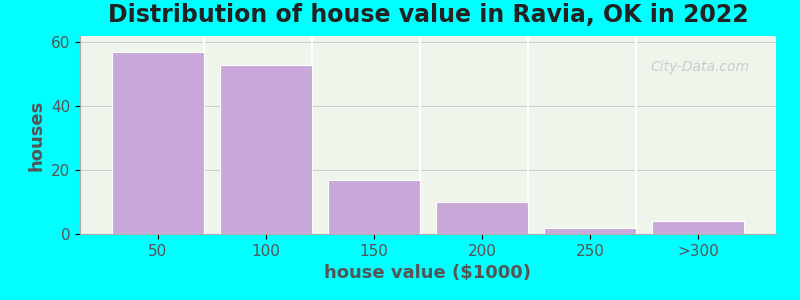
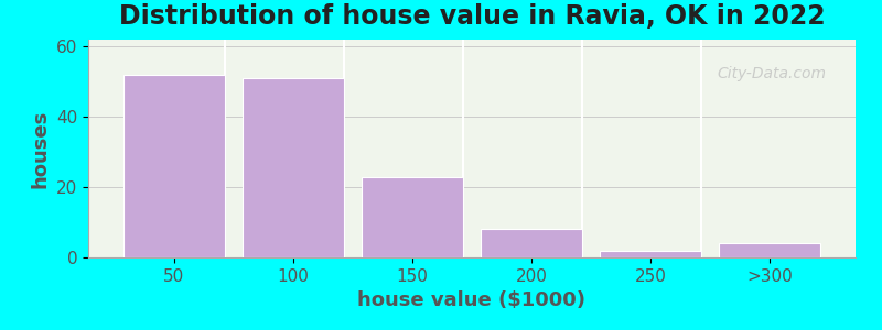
50: 57 -> 52
100: 53 -> 51
150: 17 -> 23
200: 10 -> 8
